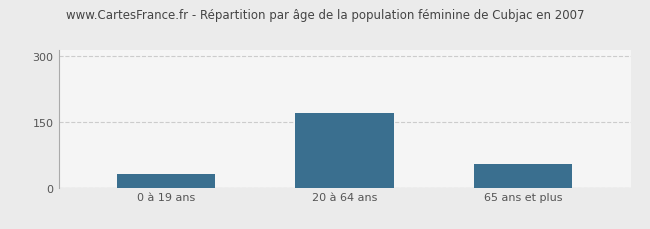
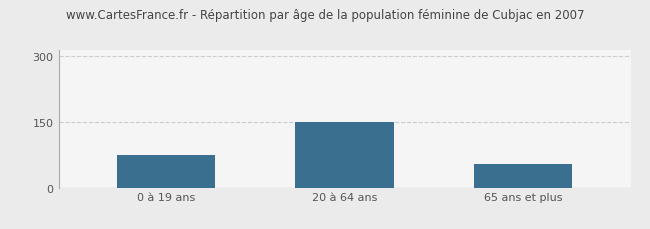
0 à 19 ans: 30 -> 75
20 à 64 ans: 170 -> 150
